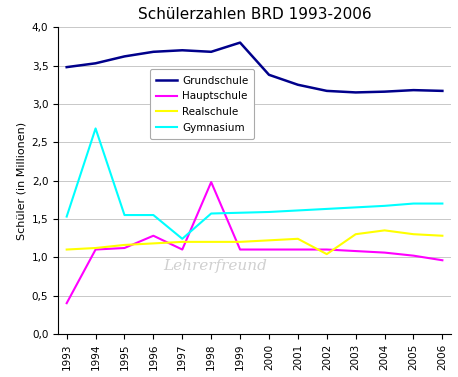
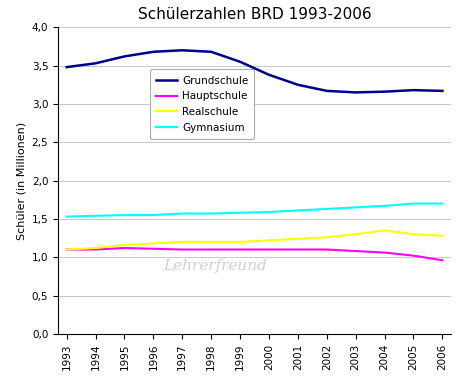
Hauptschule/1993: 0,40 -> 1,10
Gymnasium/1994: 2,68 -> 1,54
Hauptschule/1996: 1,28 -> 1,11
Gymnasium/1997: 1,24 -> 1,57
Hauptschule/1998: 1,98 -> 1,10
Grundschule/1999: 3,80 -> 3,55
Realschule/2002: 1,04 -> 1,26
